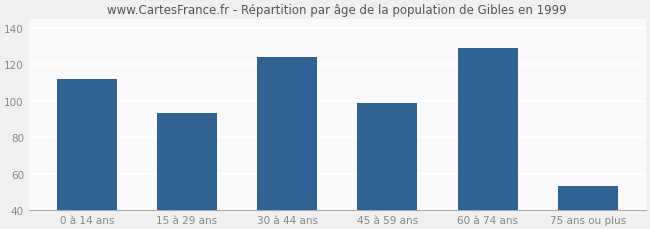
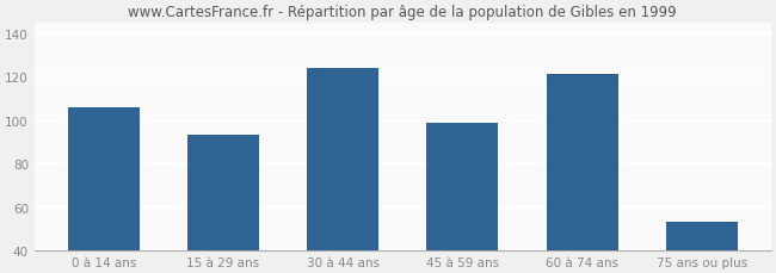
0 à 14 ans: 112 -> 106
60 à 74 ans: 129 -> 121
